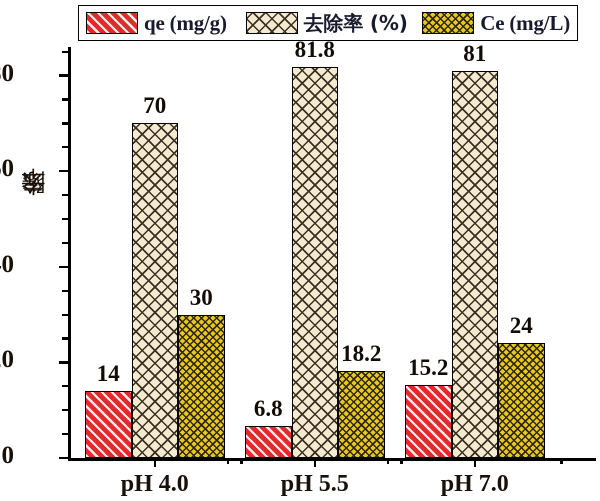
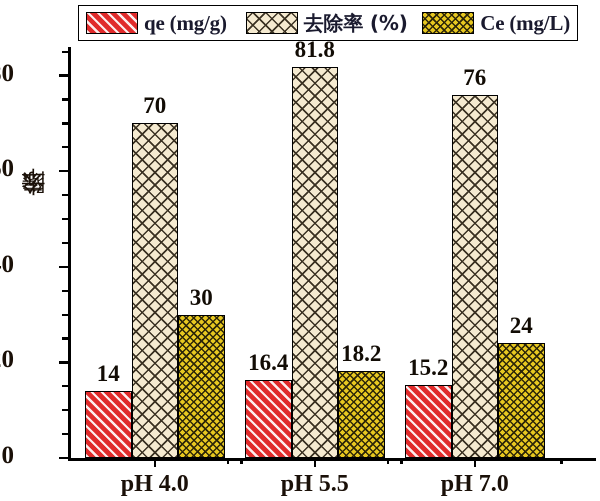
qe (mg/g)/pH 5.5: 6.8 -> 16.4
去除率 (%)/pH 7.0: 81 -> 76
